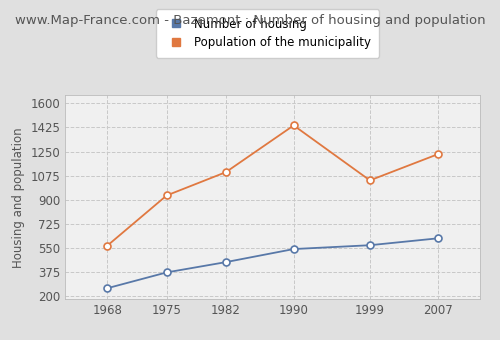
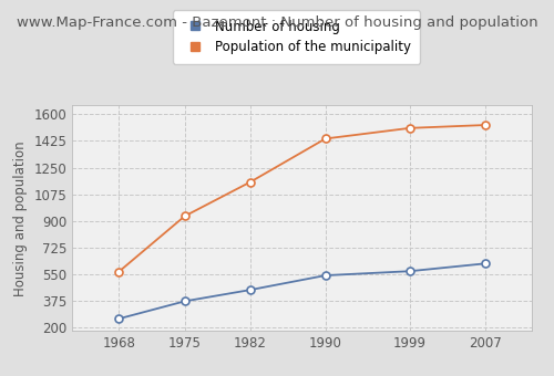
Population of the municipality/1982: 1100 -> 1160
Population of the municipality/1999: 1040 -> 1510
Population of the municipality/2007: 1230 -> 1530
